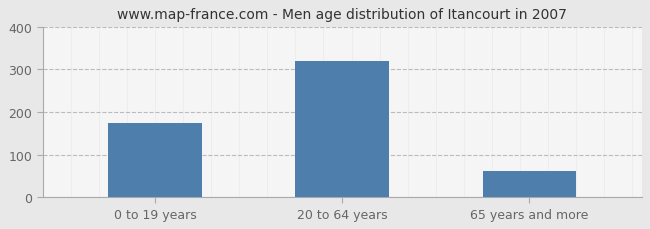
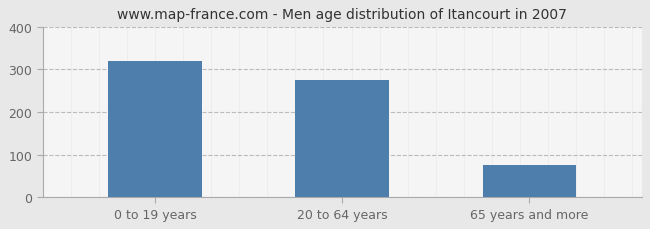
0 to 19 years: 175 -> 320
20 to 64 years: 320 -> 275
65 years and more: 62 -> 75
